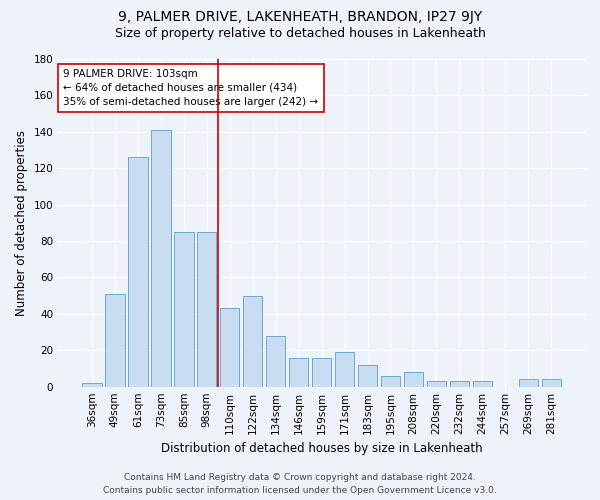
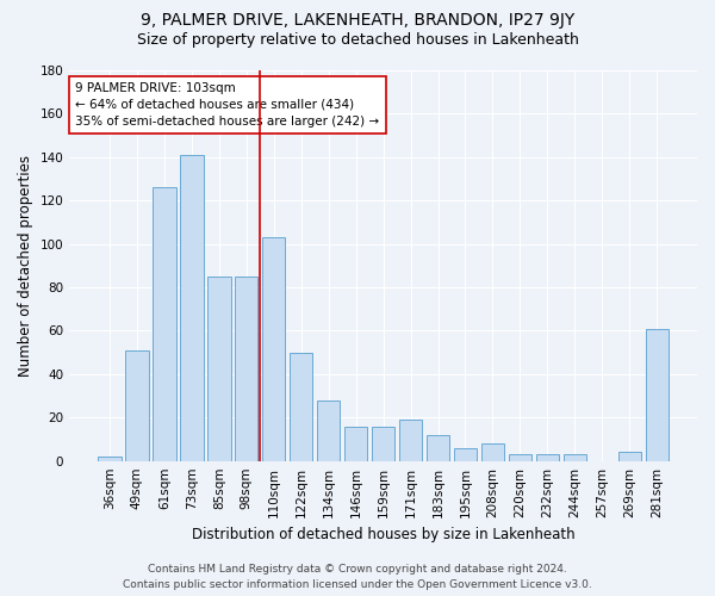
110sqm: 43 -> 103
281sqm: 4 -> 61
